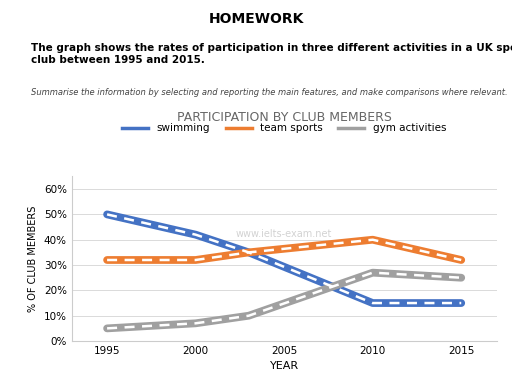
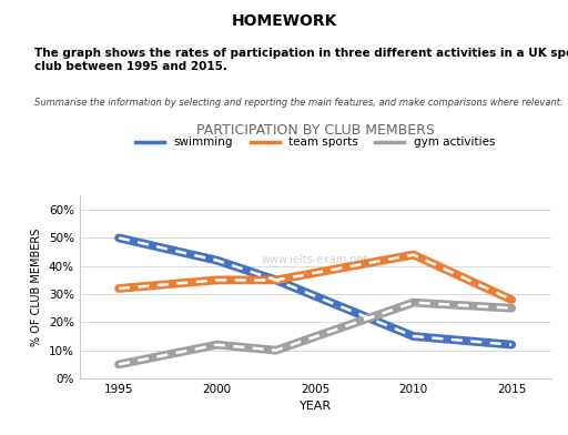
team sports/2000: 32% -> 35%
gym activities/2000: 7% -> 12%
team sports/2010: 40% -> 44%
swimming/2015: 15% -> 12%
team sports/2015: 32% -> 28%
